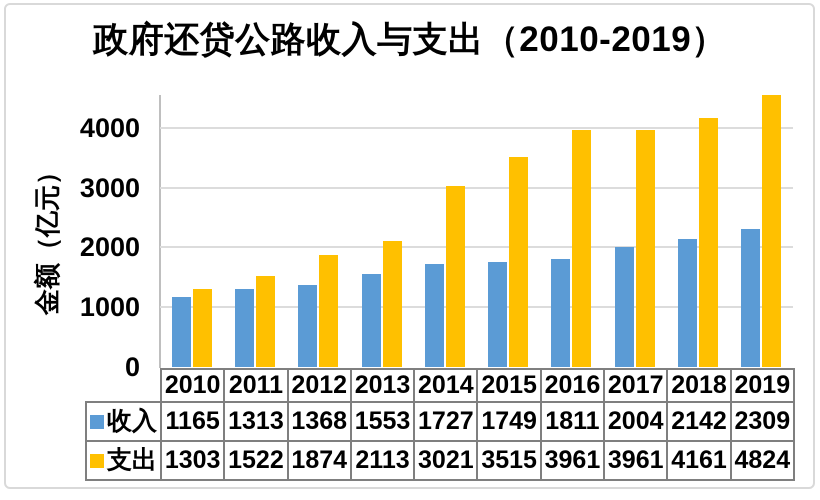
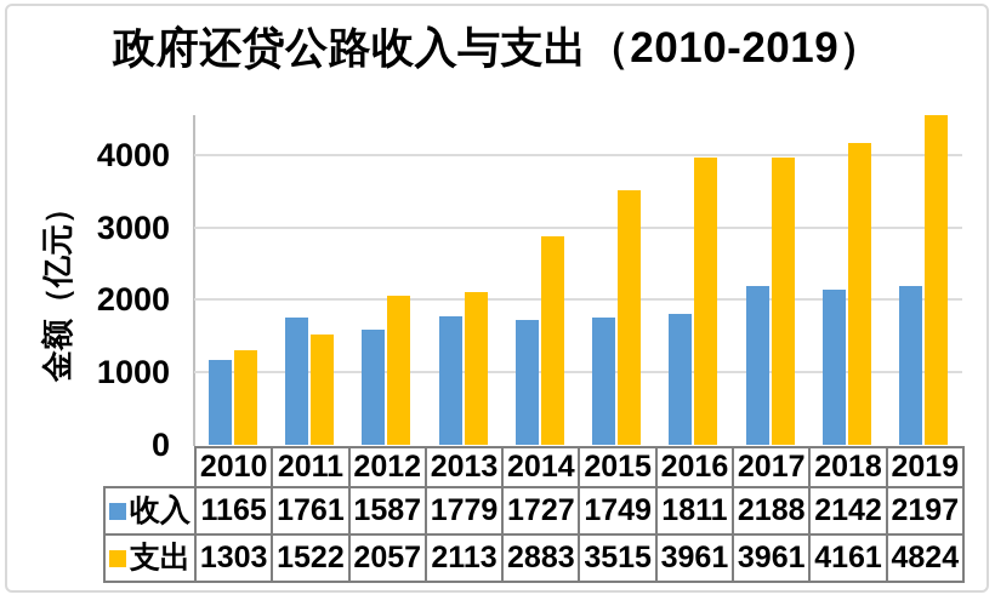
收入/2011: 1313 -> 1761
收入/2012: 1368 -> 1587
支出/2012: 1874 -> 2057
收入/2013: 1553 -> 1779
支出/2014: 3021 -> 2883
收入/2017: 2004 -> 2188
收入/2019: 2309 -> 2197
